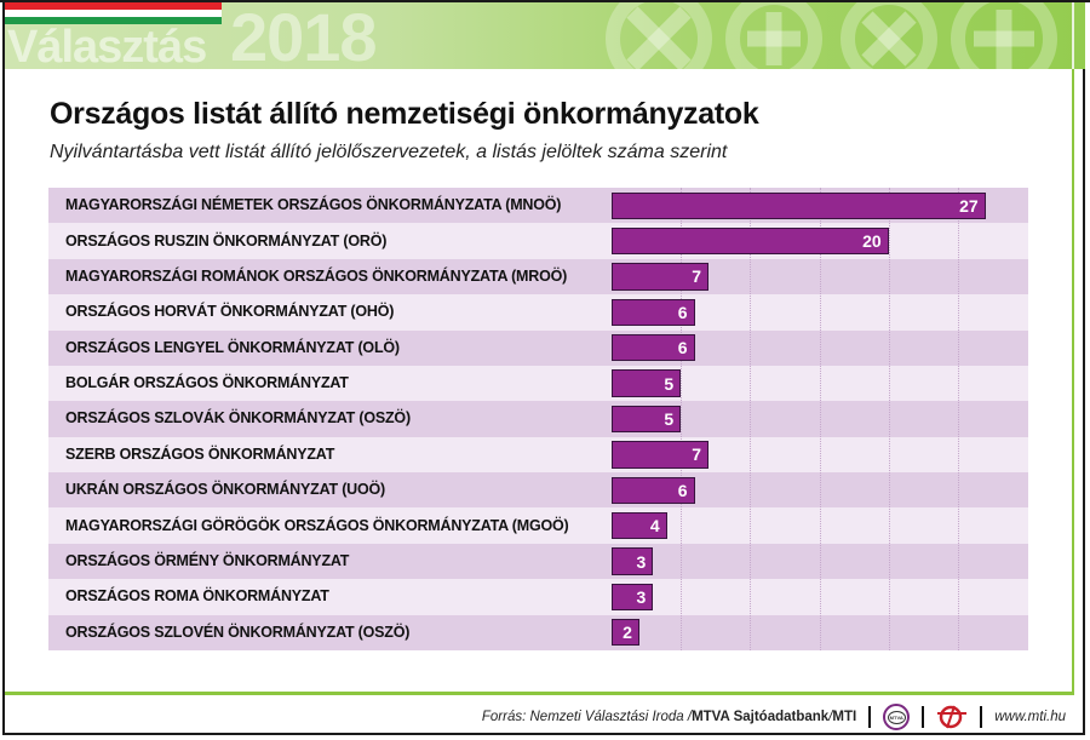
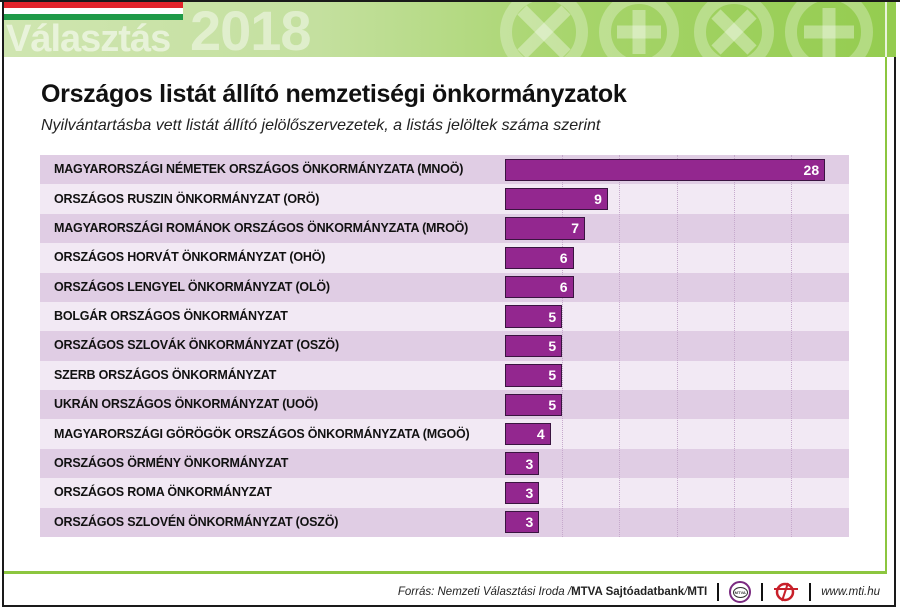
MAGYARORSZÁGI NÉMETEK ORSZÁGOS ÖNKORMÁNYZATA (MNOÖ): 27 -> 28
ORSZÁGOS RUSZIN ÖNKORMÁNYZAT (ORÖ): 20 -> 9
SZERB ORSZÁGOS ÖNKORMÁNYZAT: 7 -> 5
UKRÁN ORSZÁGOS ÖNKORMÁNYZAT (UOÖ): 6 -> 5
ORSZÁGOS SZLOVÉN ÖNKORMÁNYZAT (OSZÖ): 2 -> 3
